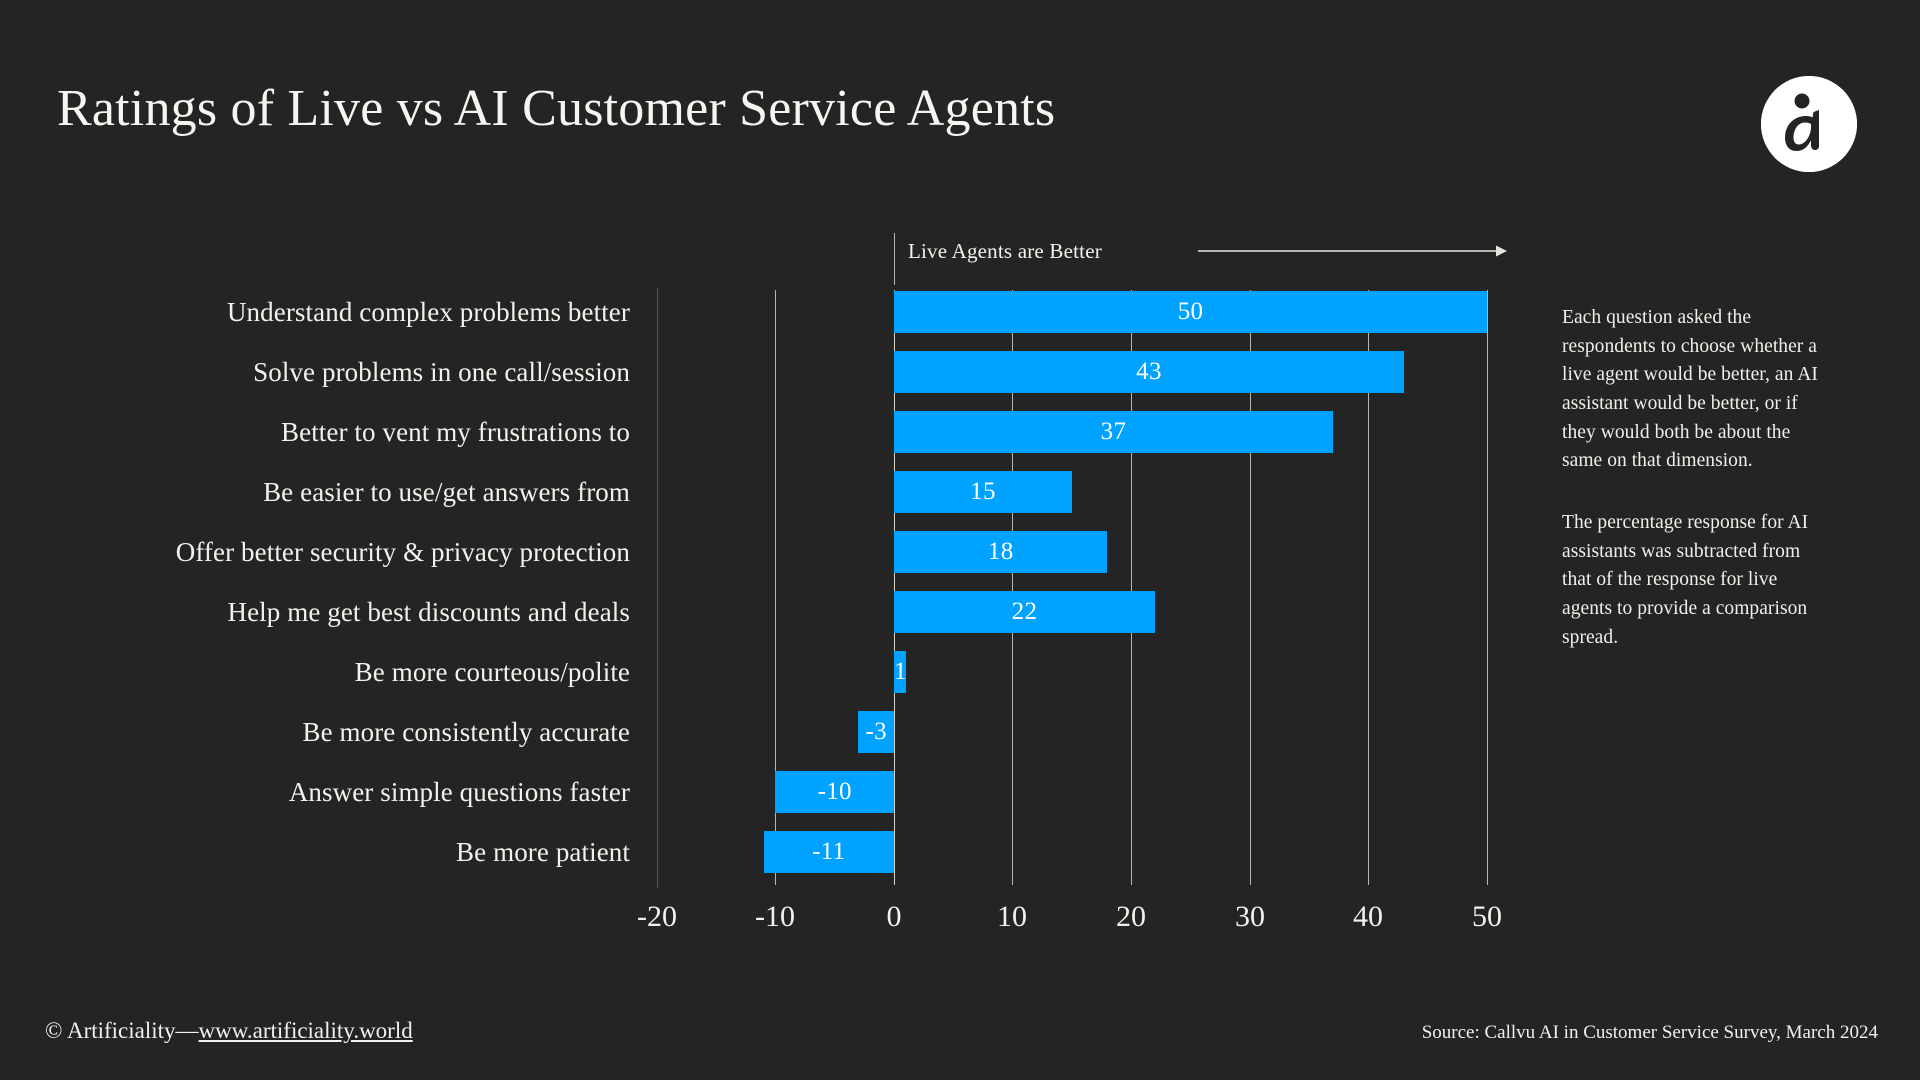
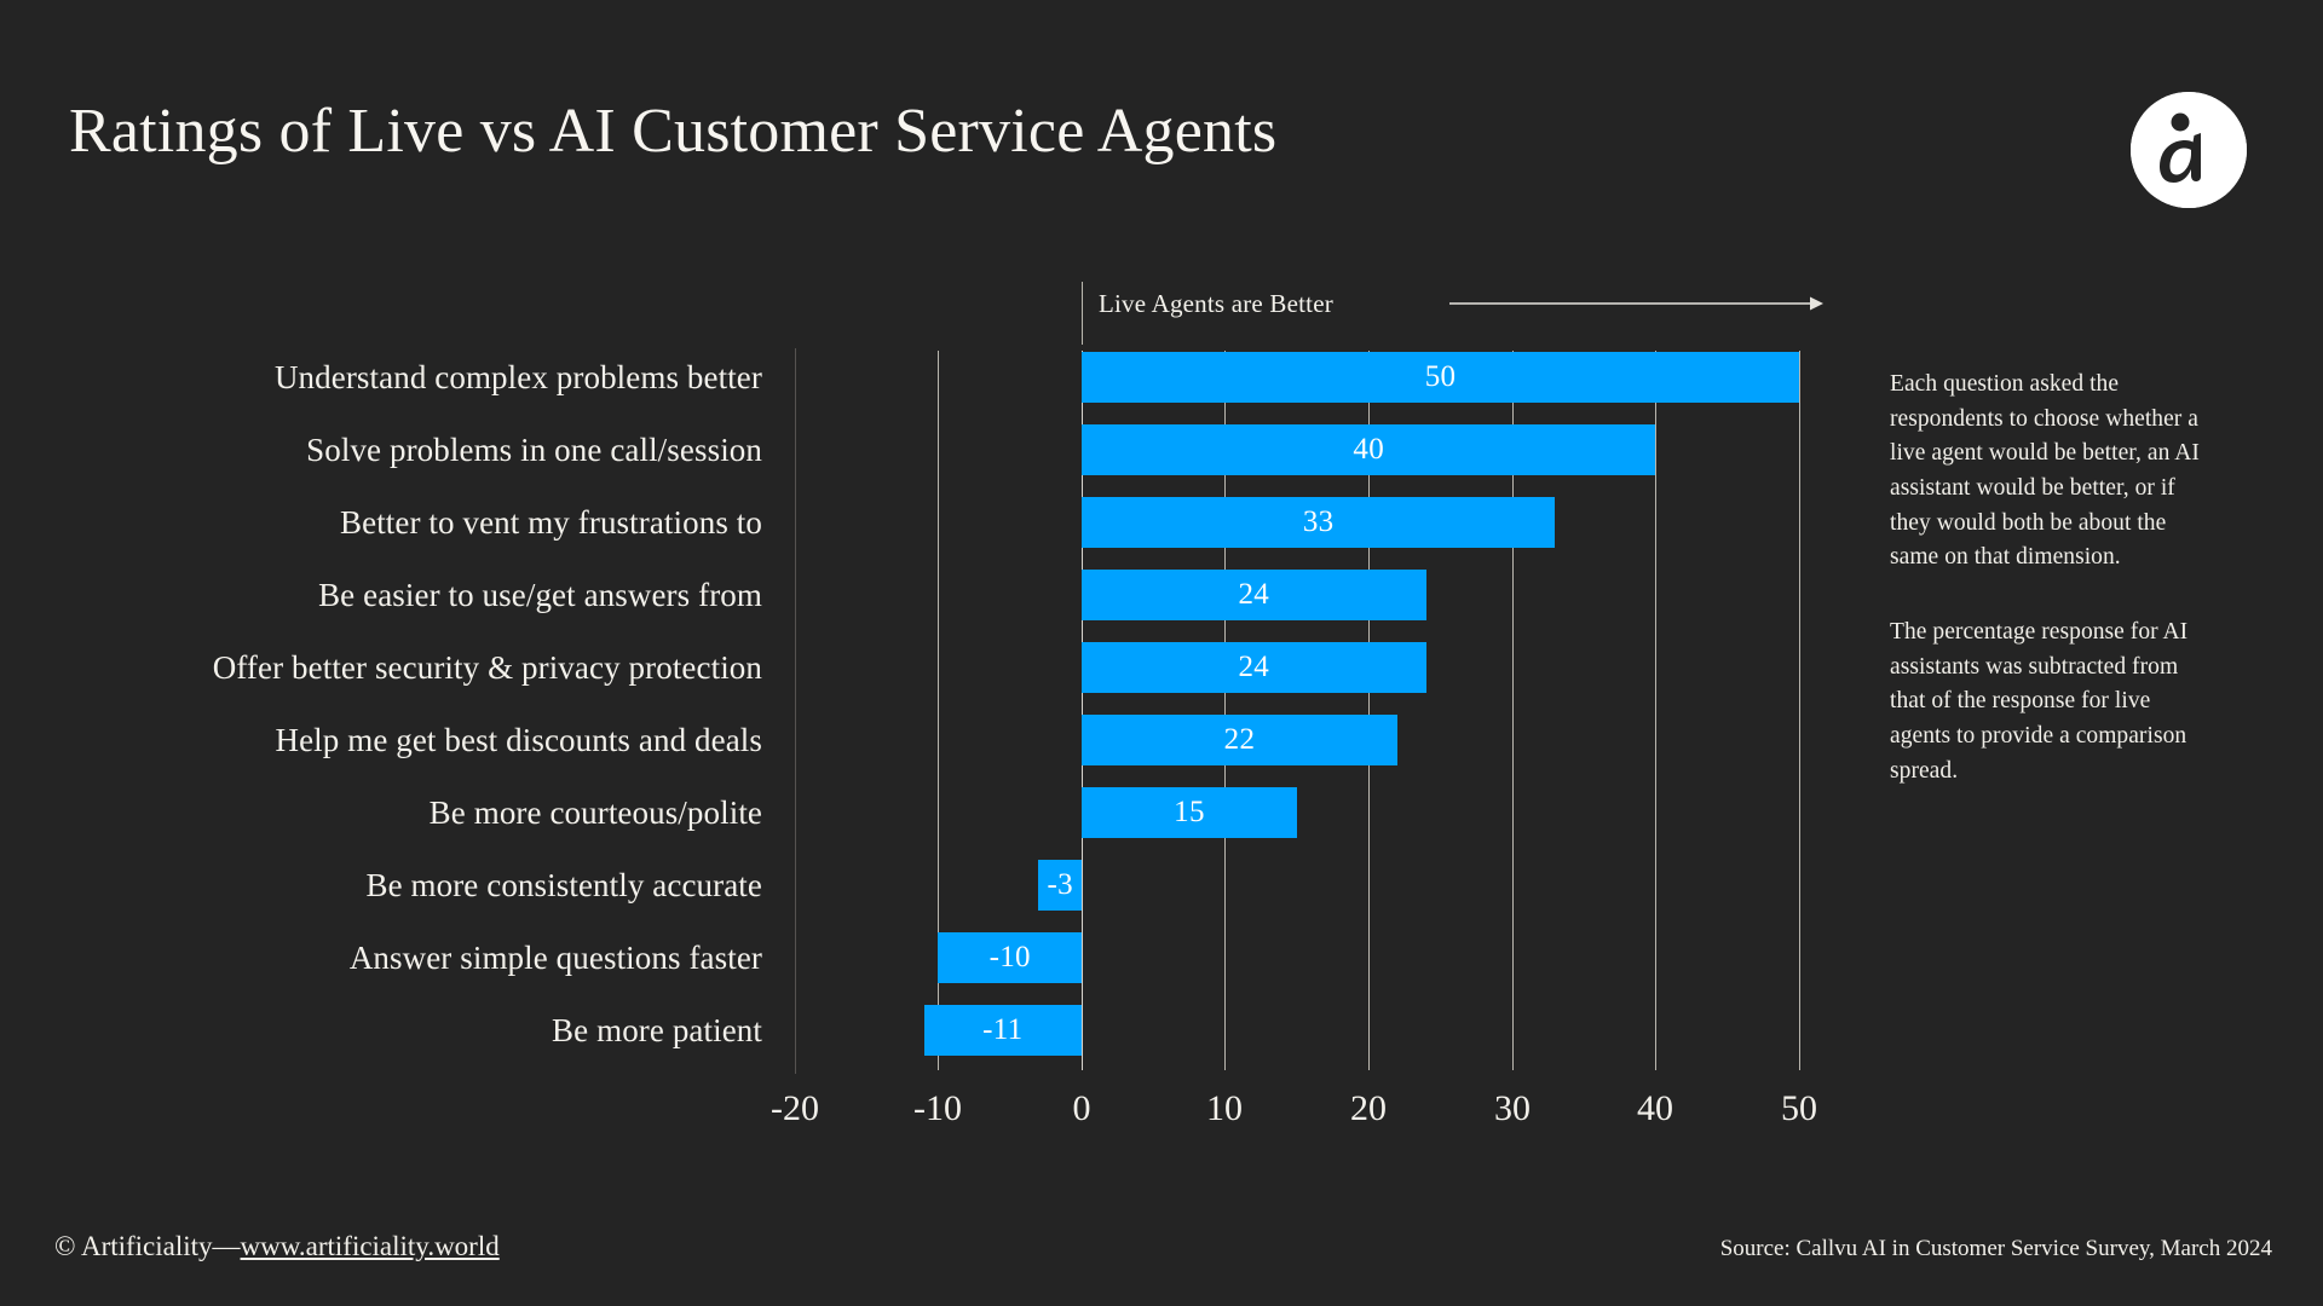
Solve problems in one call/session: 43 -> 40
Better to vent my frustrations to: 37 -> 33
Be easier to use/get answers from: 15 -> 24
Offer better security & privacy protection: 18 -> 24
Be more courteous/polite: 1 -> 15
